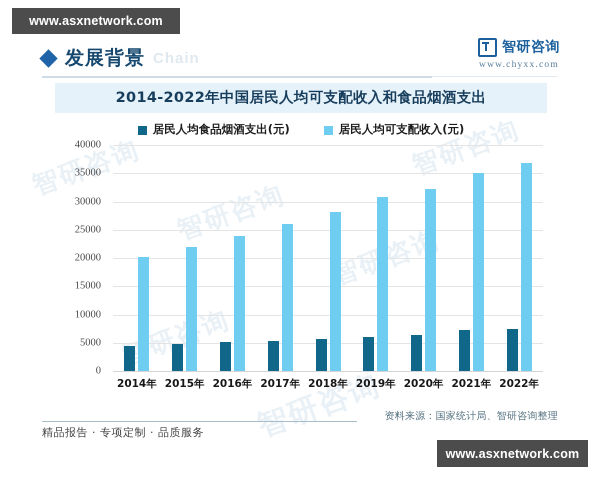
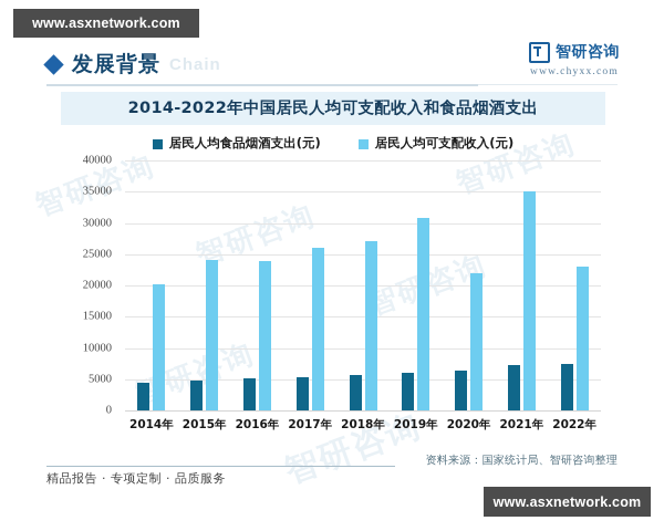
居民人均可支配收入(元)/2015年: 22000 -> 24000
居民人均可支配收入(元)/2018年: 28000 -> 27000
居民人均可支配收入(元)/2020年: 32000 -> 22000
居民人均可支配收入(元)/2022年: 37000 -> 23000
